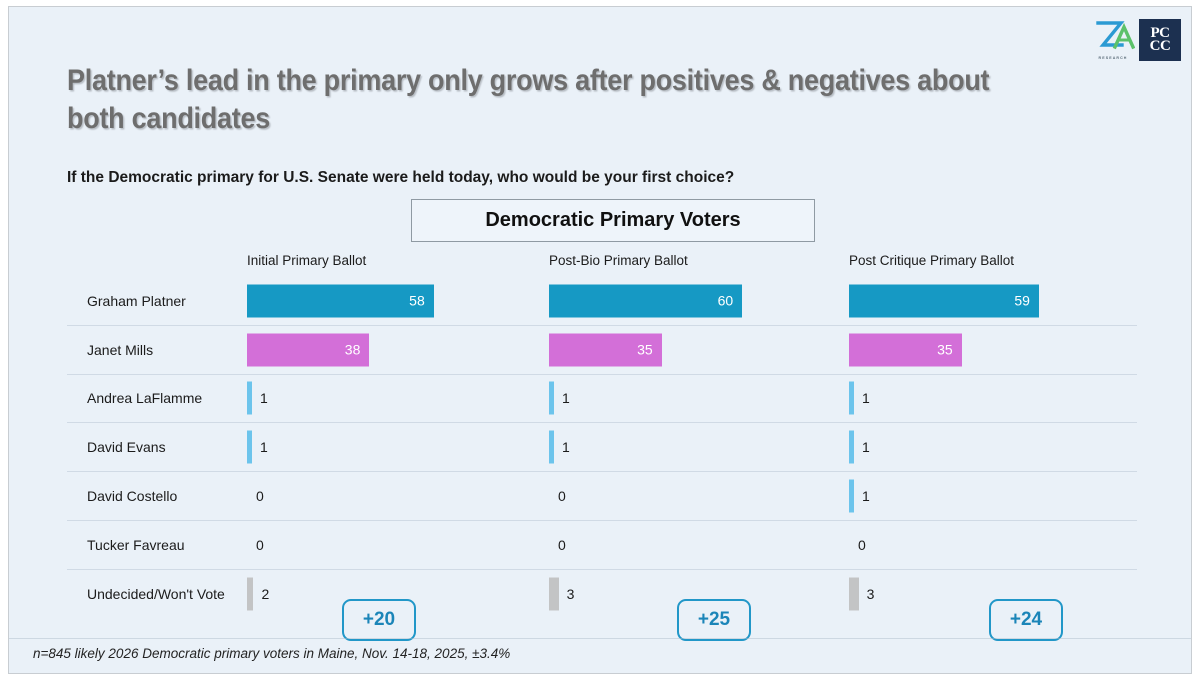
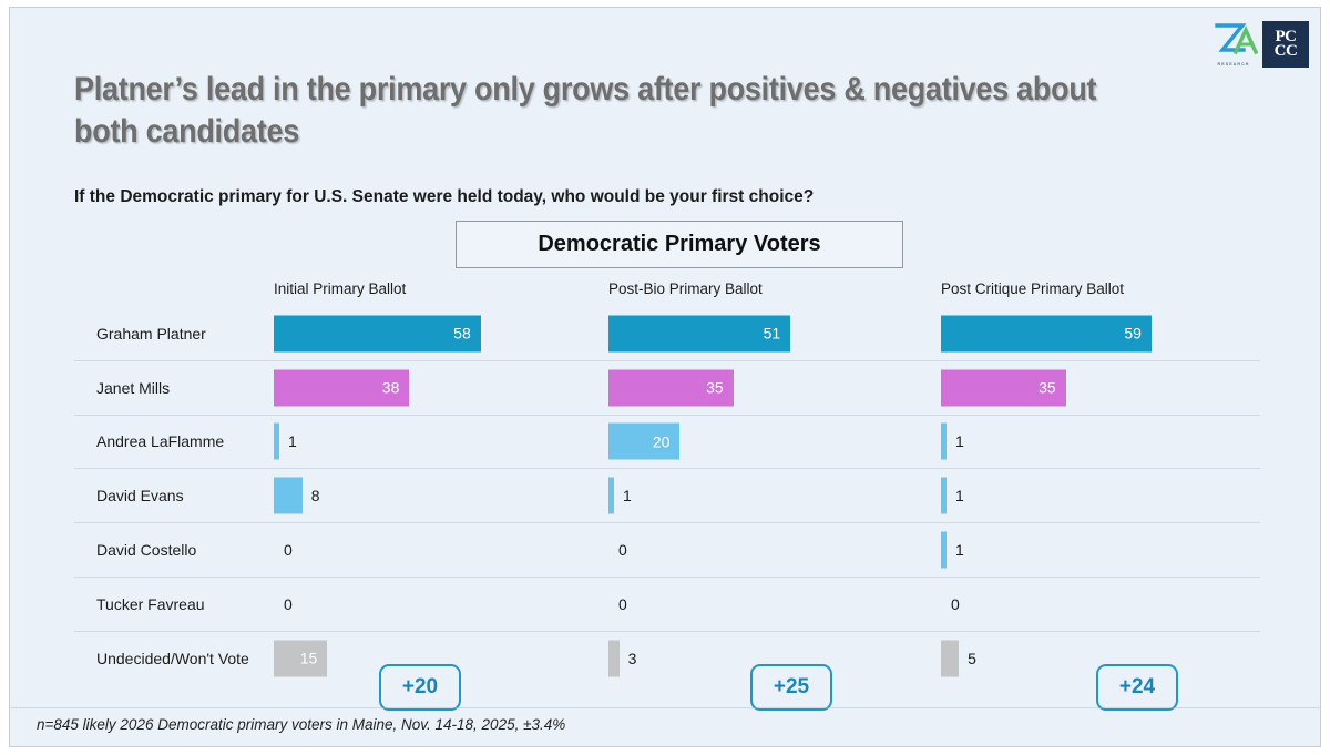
Post-Bio Primary Ballot/Graham Platner: 60 -> 51
Post-Bio Primary Ballot/Andrea LaFlamme: 1 -> 20
Initial Primary Ballot/David Evans: 1 -> 8
Initial Primary Ballot/Undecided/Won't Vote: 2 -> 15
Post Critique Primary Ballot/Undecided/Won't Vote: 3 -> 5
